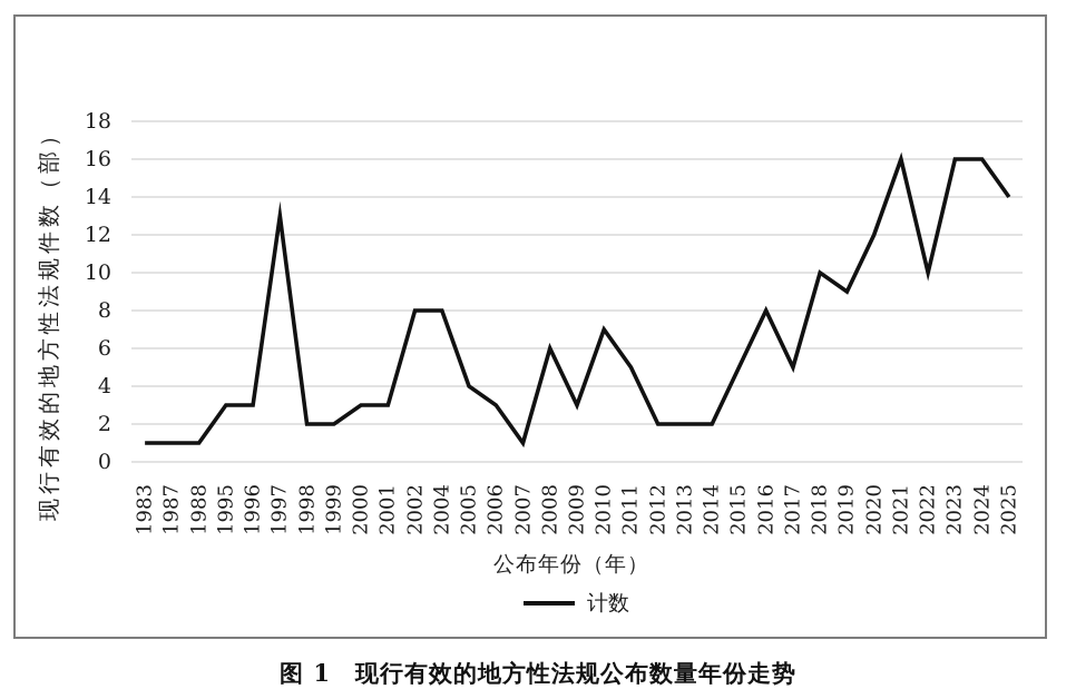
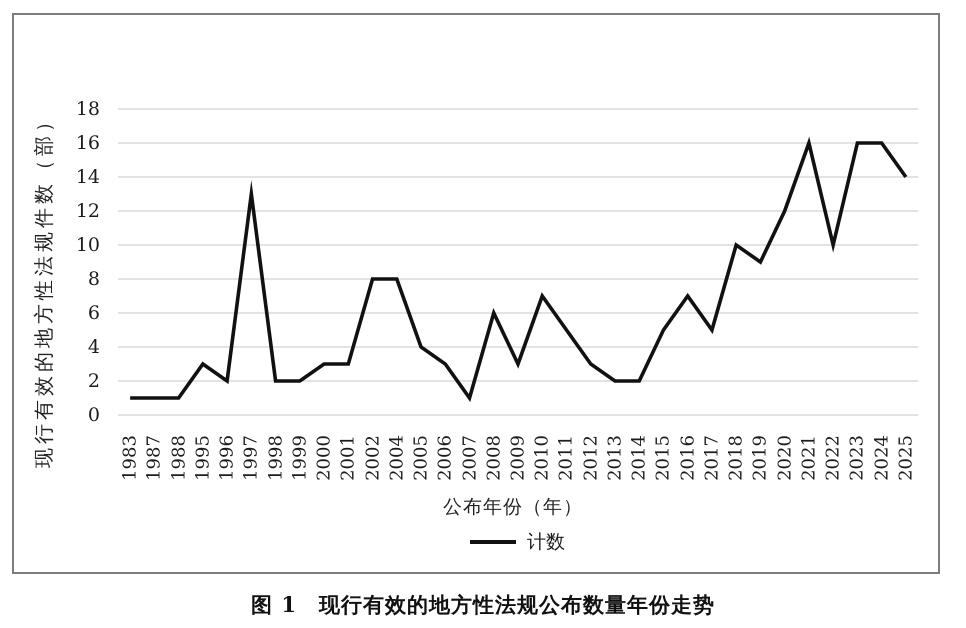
1996: 3 -> 2
2012: 2 -> 3
2016: 8 -> 7
